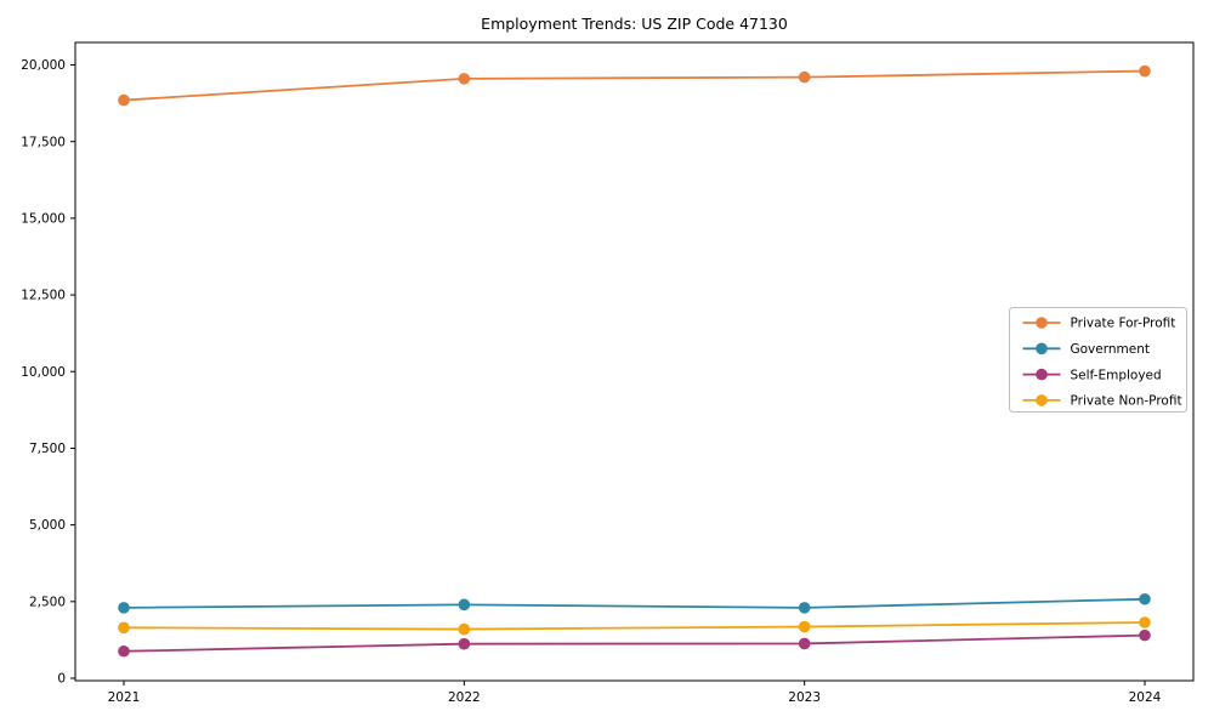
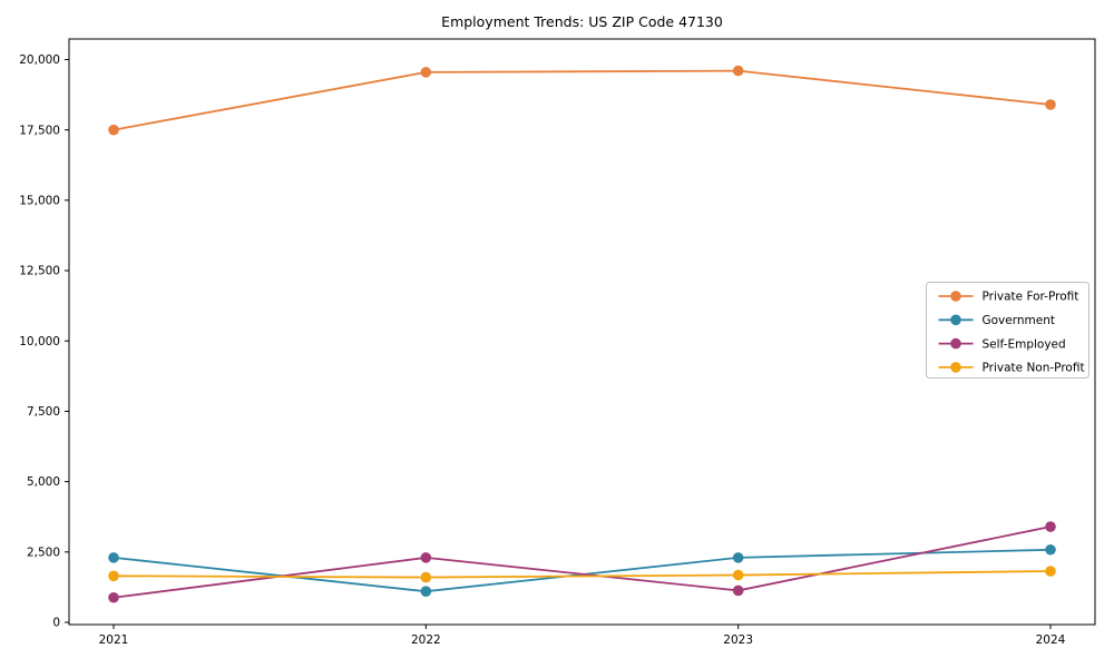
Private For-Profit/2021: 18800 -> 17500
Government/2022: 2400 -> 1100
Self-Employed/2022: 1100 -> 2300
Private For-Profit/2024: 19800 -> 18400
Self-Employed/2024: 1400 -> 3400
